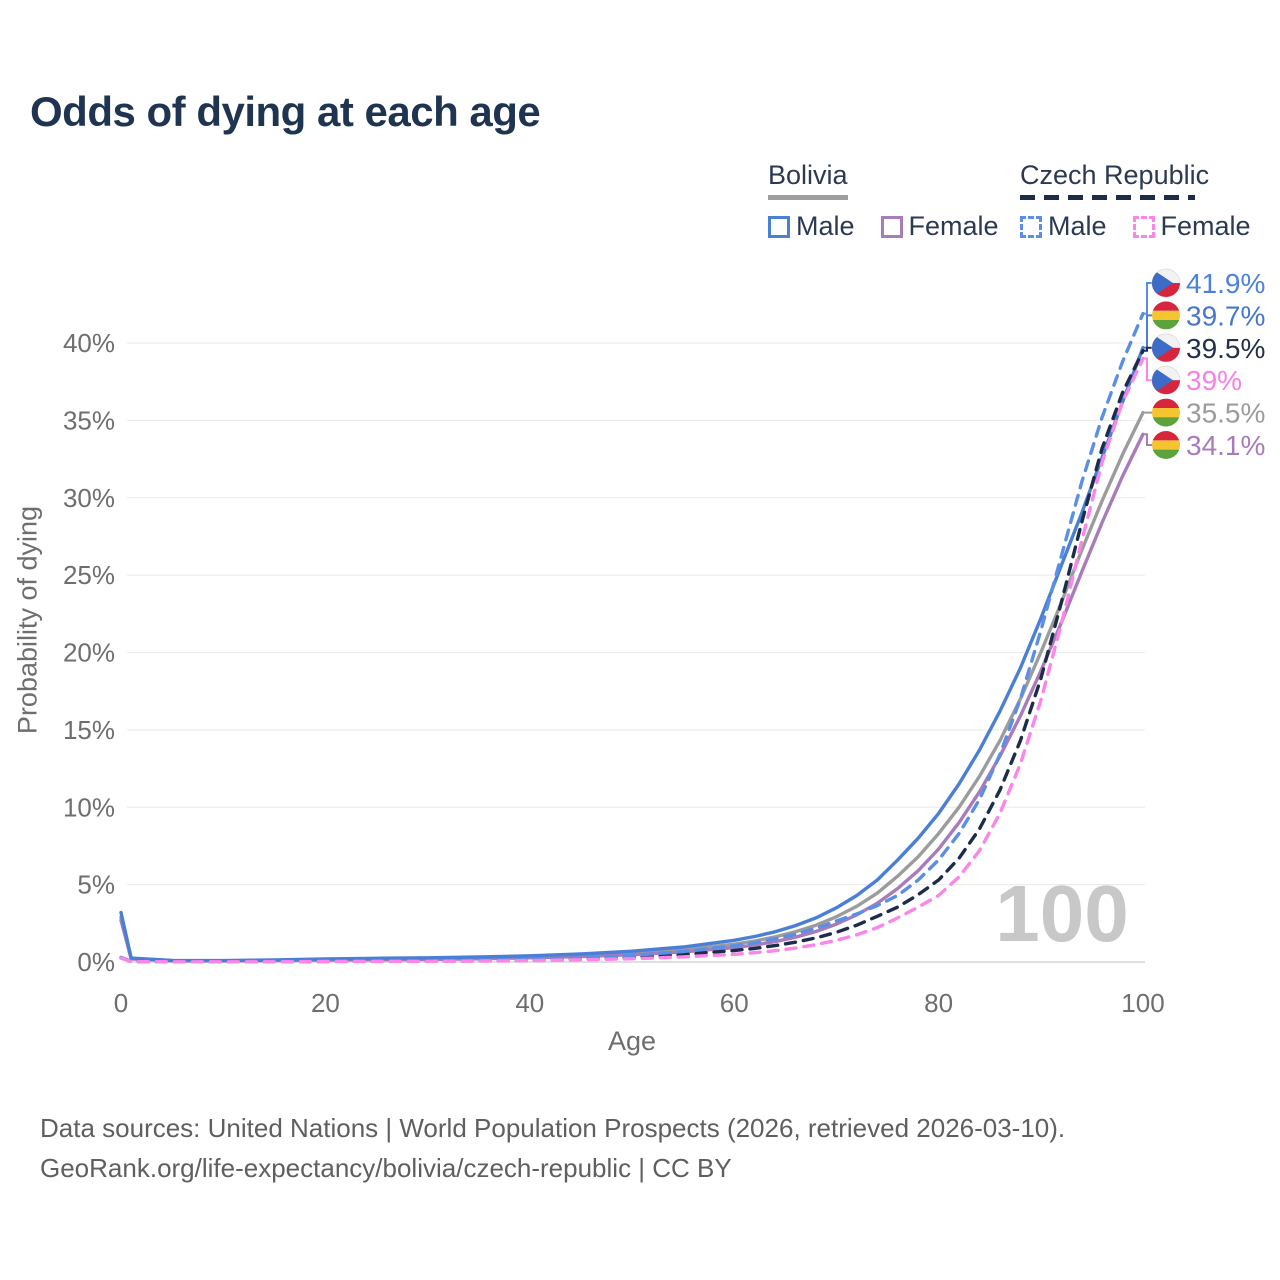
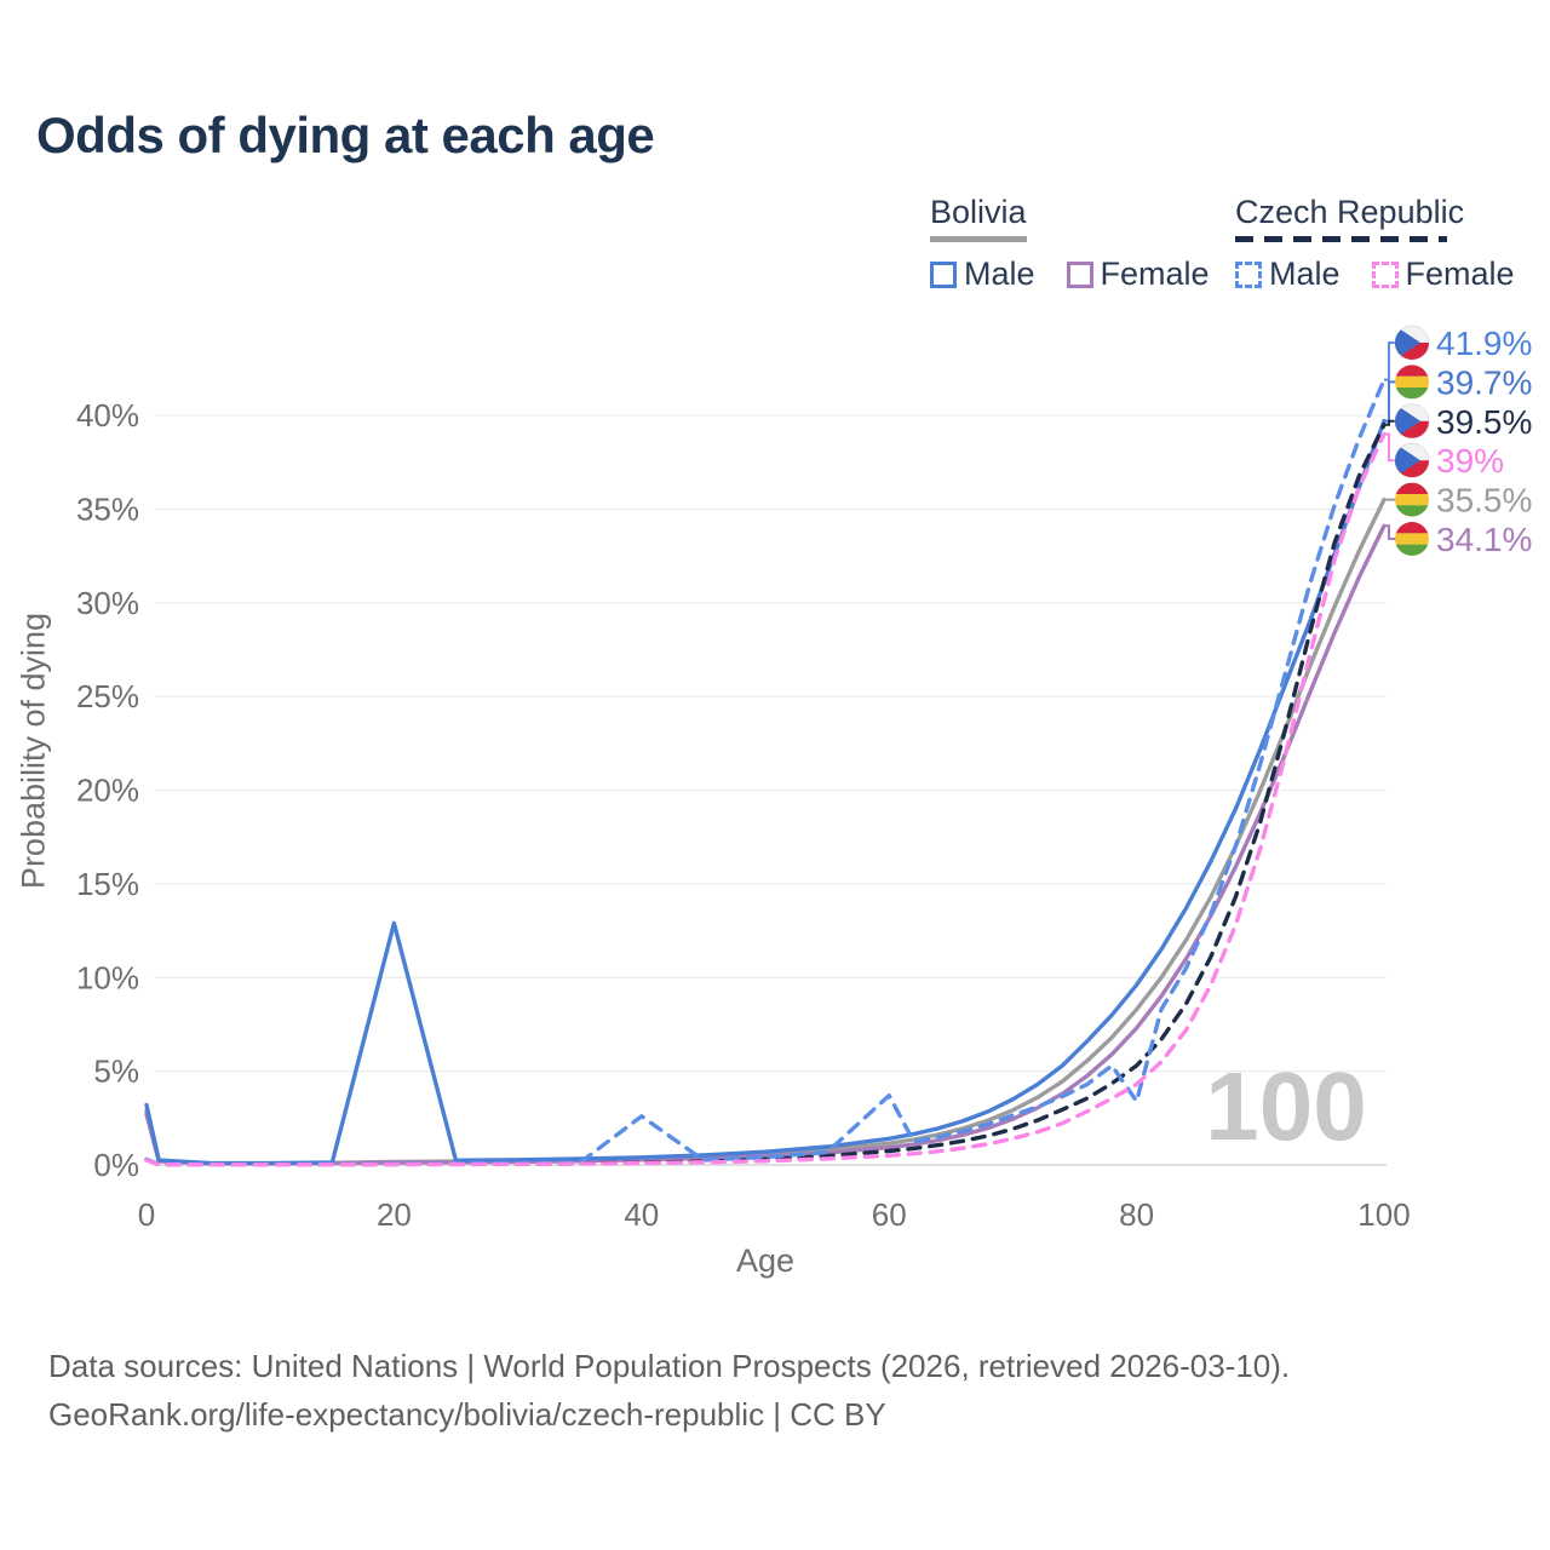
Bolivia Male/20: 0.2% -> 12.9%
Czech Republic Male/40: 0.2% -> 2.6%
Czech Republic Male/60: 1.1% -> 3.7%
Czech Republic Male/80: 6.6% -> 3.4%
